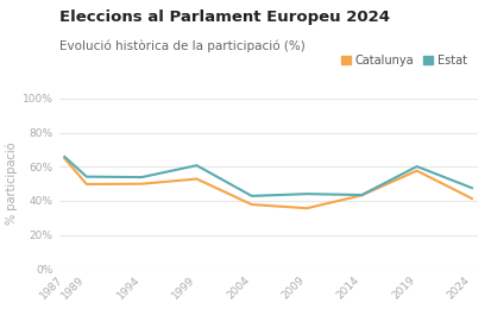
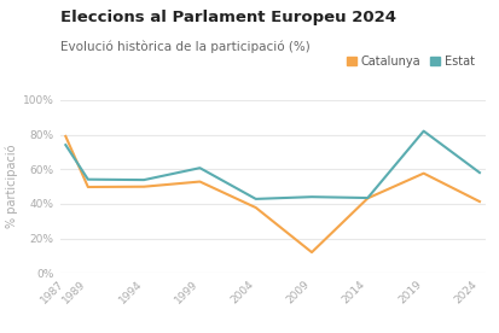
Catalunya/1987: 65% -> 79%
Estat/1987: 66% -> 74%
Catalunya/2009: 36% -> 12%
Estat/2019: 60% -> 82%
Estat/2024: 47% -> 58%
